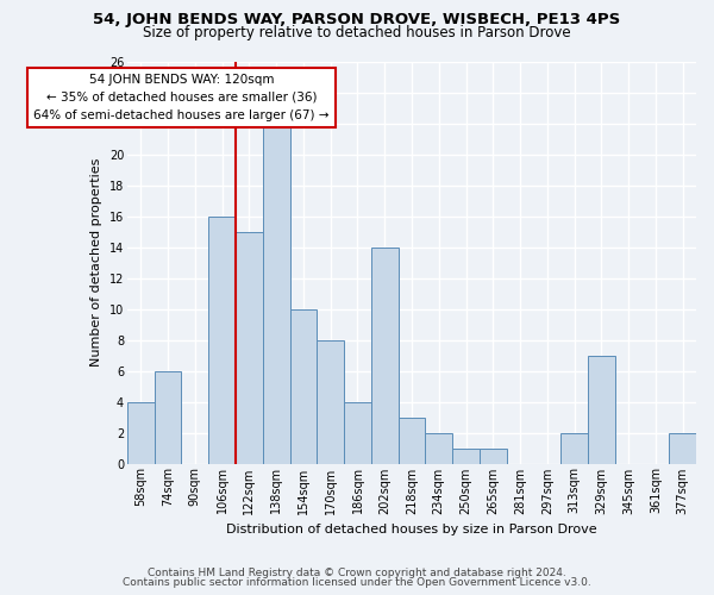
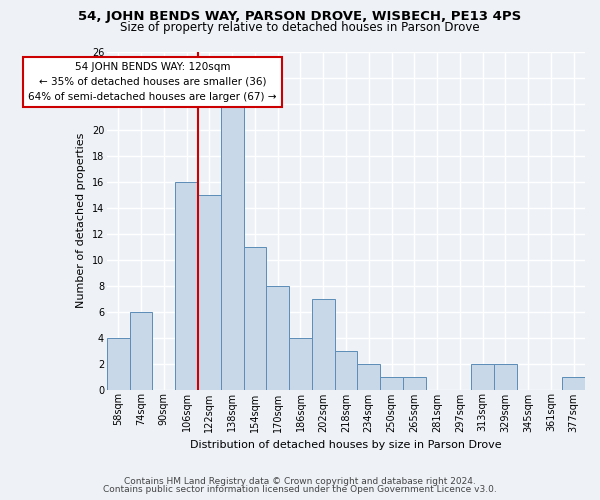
154sqm: 10 -> 11
202sqm: 14 -> 7
329sqm: 7 -> 2
377sqm: 2 -> 1
